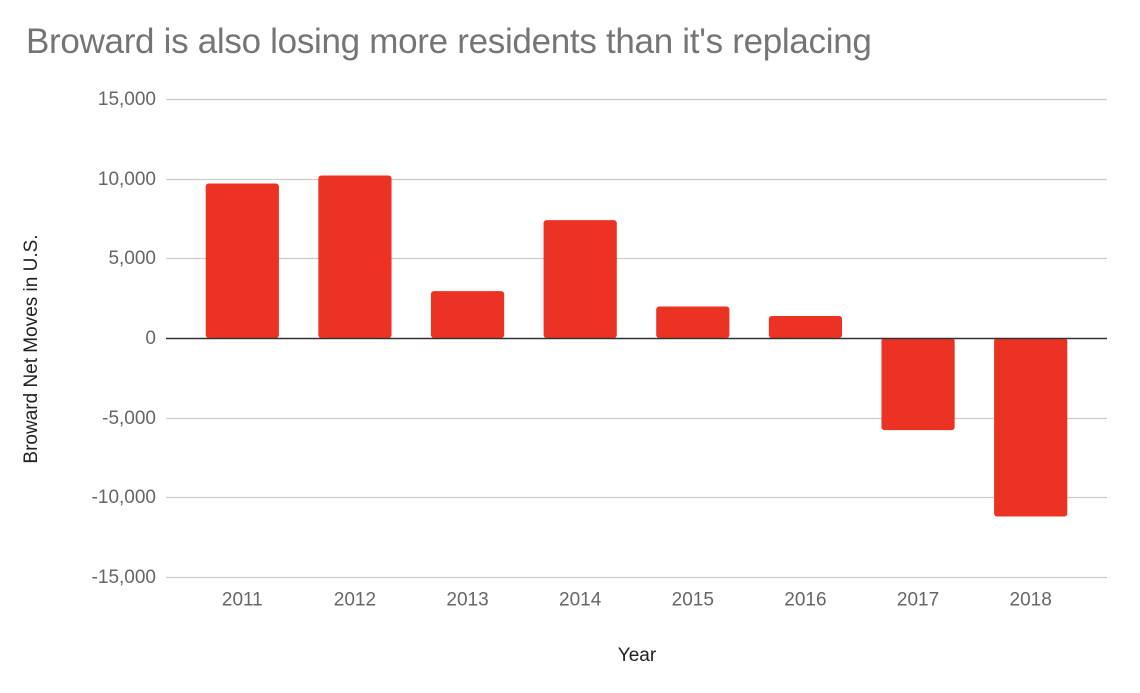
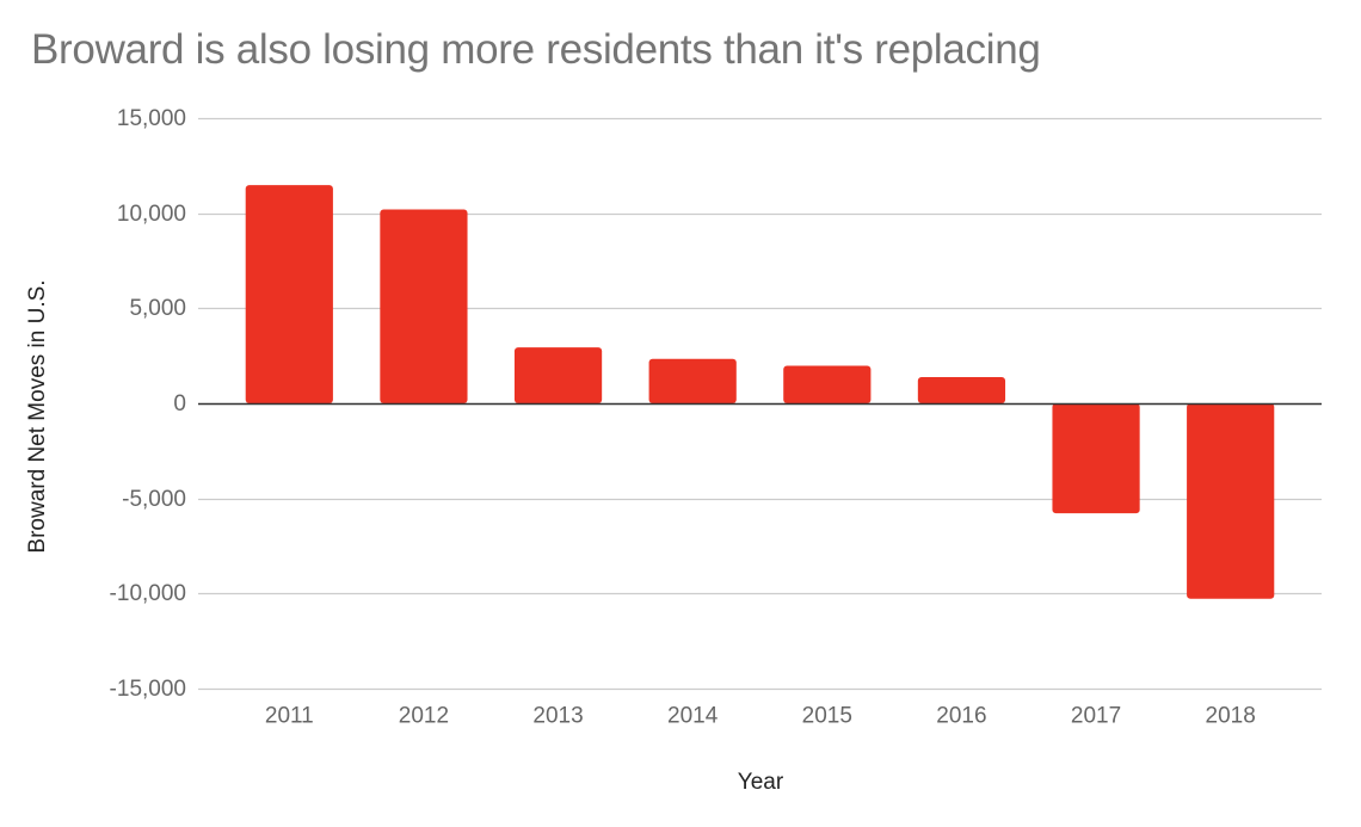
2011: 9700 -> 11500
2014: 7400 -> 2300
2018: -11200 -> -10300
